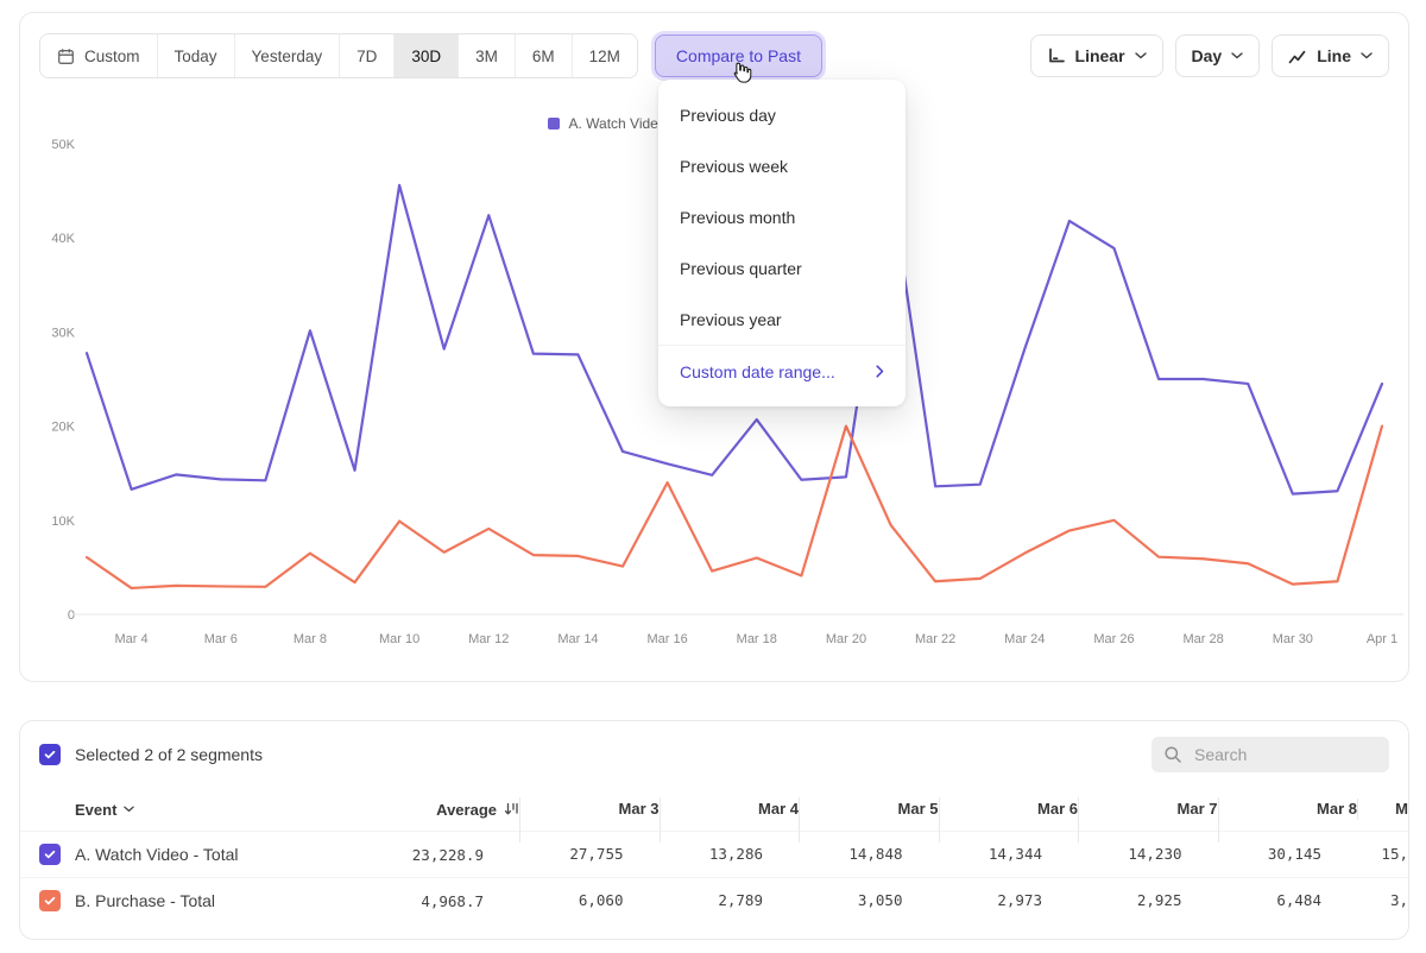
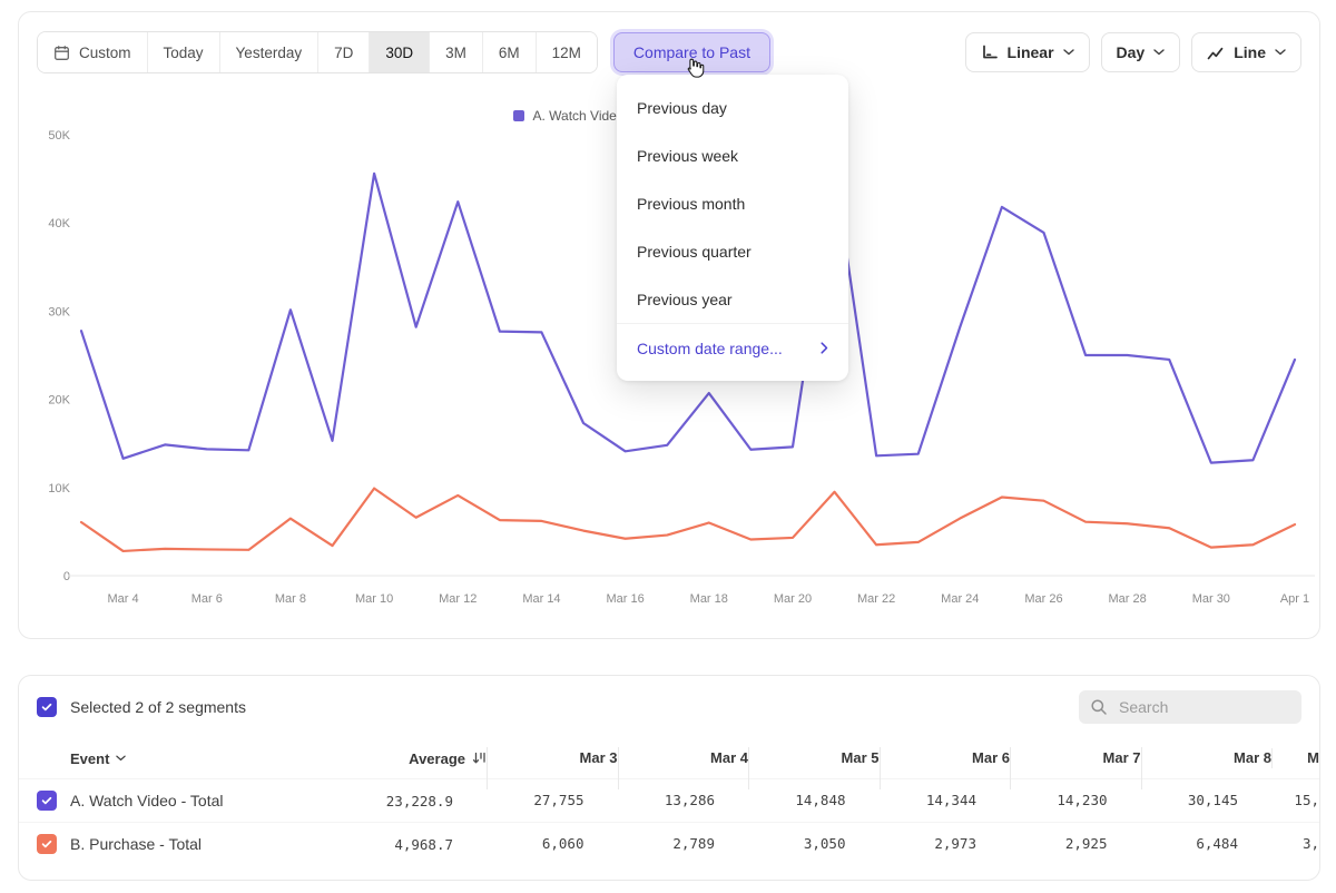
A. Watch Video - Total/Mar 16: 16K -> 14K
B. Purchase - Total/Mar 16: 14K -> 4K
B. Purchase - Total/Mar 20: 20K -> 4K
B. Purchase - Total/Mar 26: 10K -> 8K
B. Purchase - Total/Apr 1: 20K -> 6K
